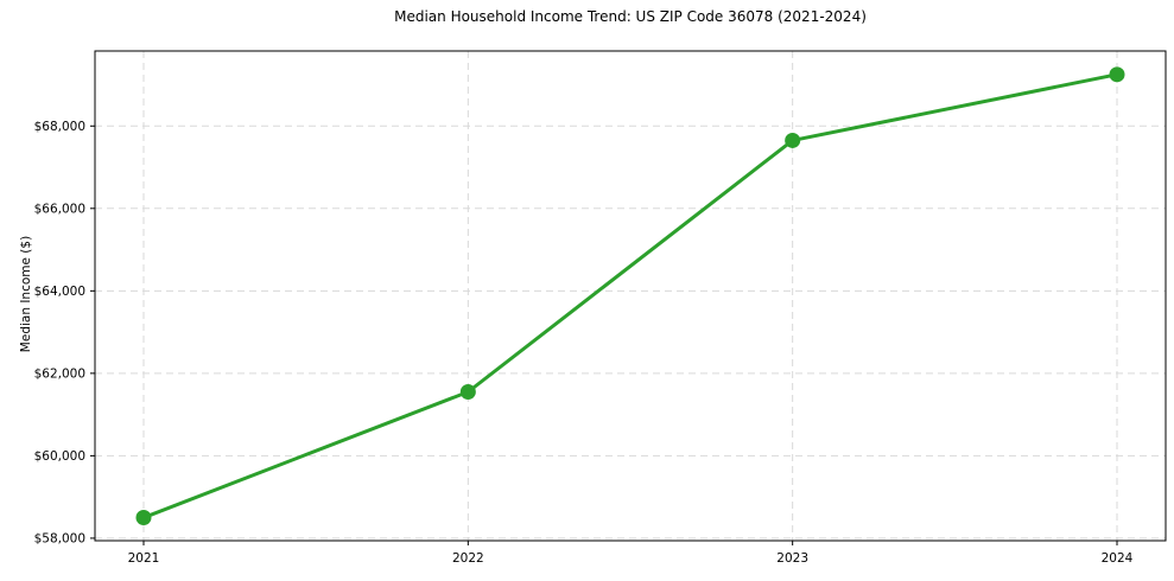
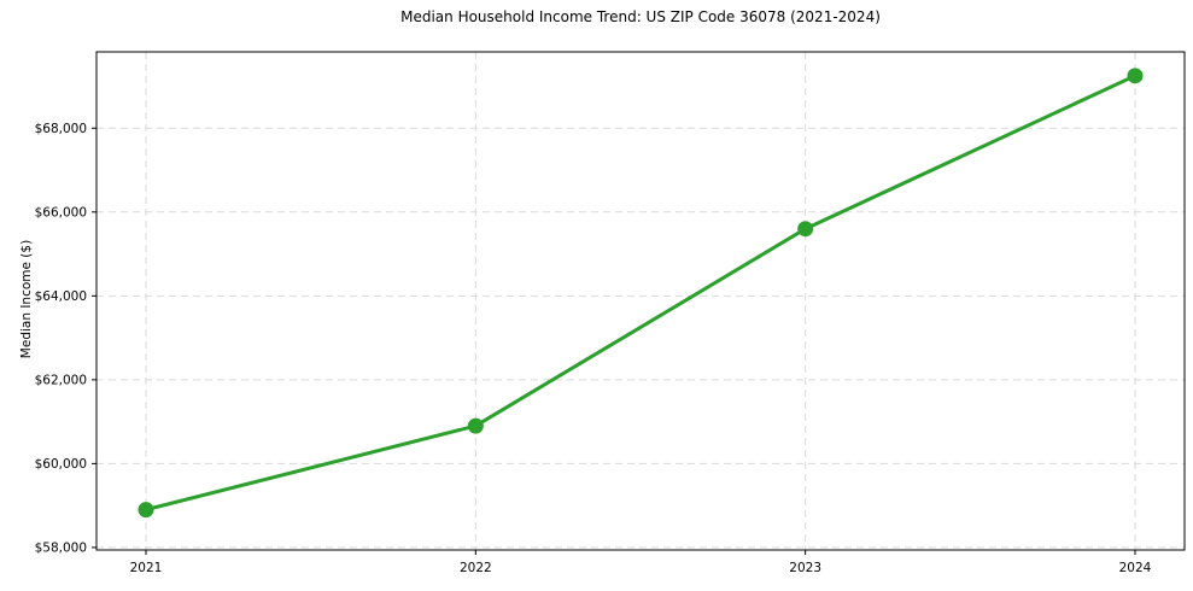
2021: $58500 -> $58900
2022: $61600 -> $60900
2023: $67600 -> $65600
